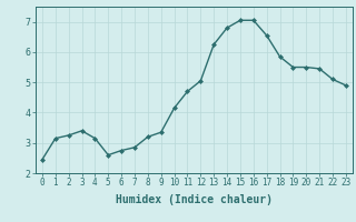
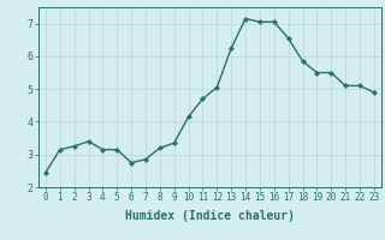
5: 2.60 -> 3.15
14: 6.80 -> 7.15
21: 5.45 -> 5.10
